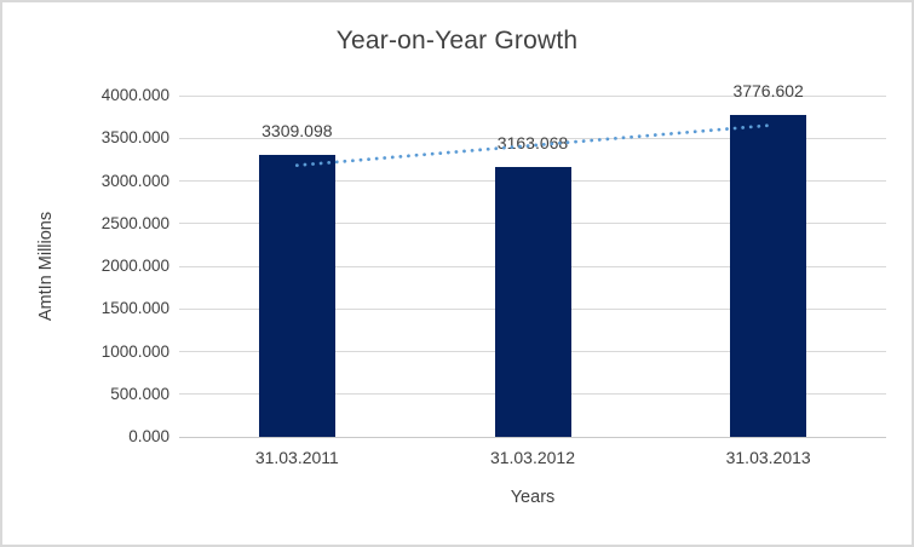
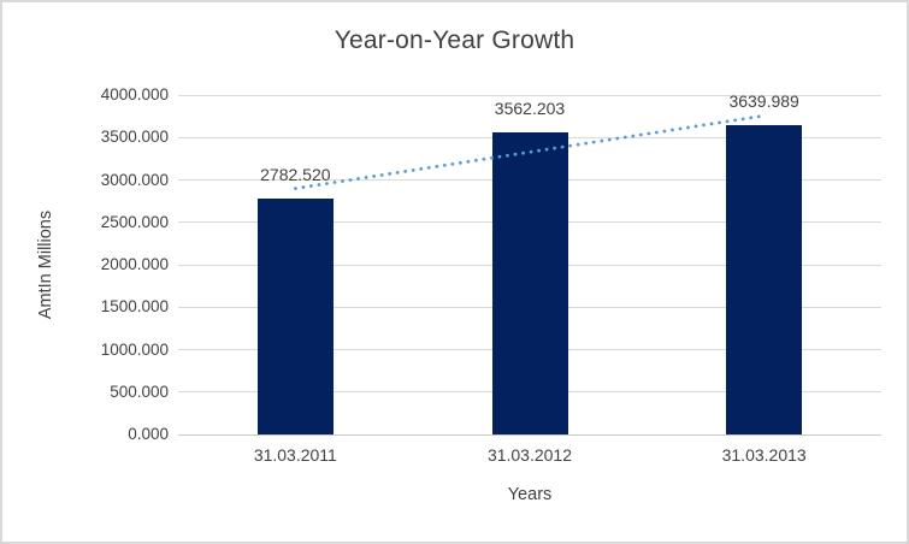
31.03.2011: 3309.098 -> 2782.520
31.03.2012: 3163.068 -> 3562.203
31.03.2013: 3776.602 -> 3639.989
